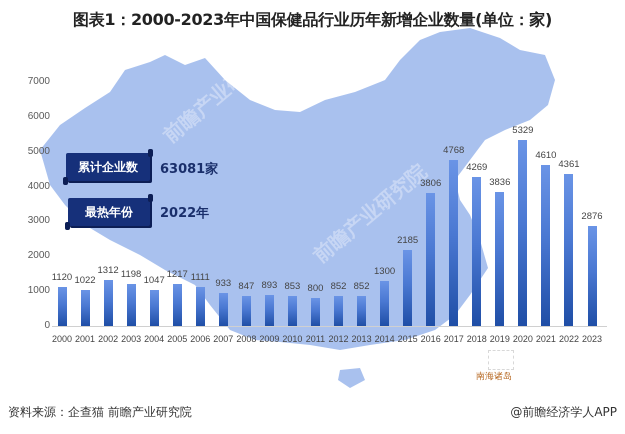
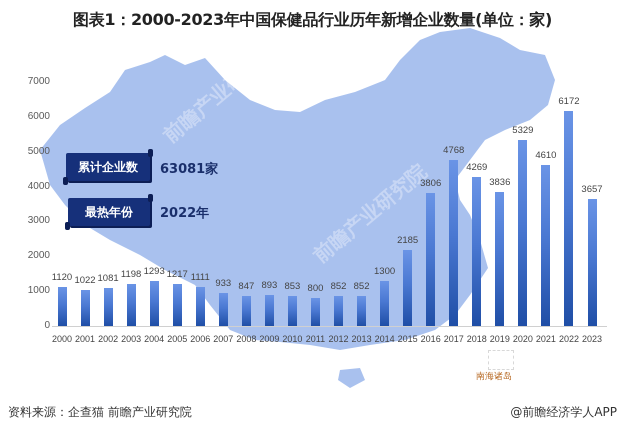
2002: 1312 -> 1081
2004: 1047 -> 1293
2022: 4361 -> 6172
2023: 2876 -> 3657
